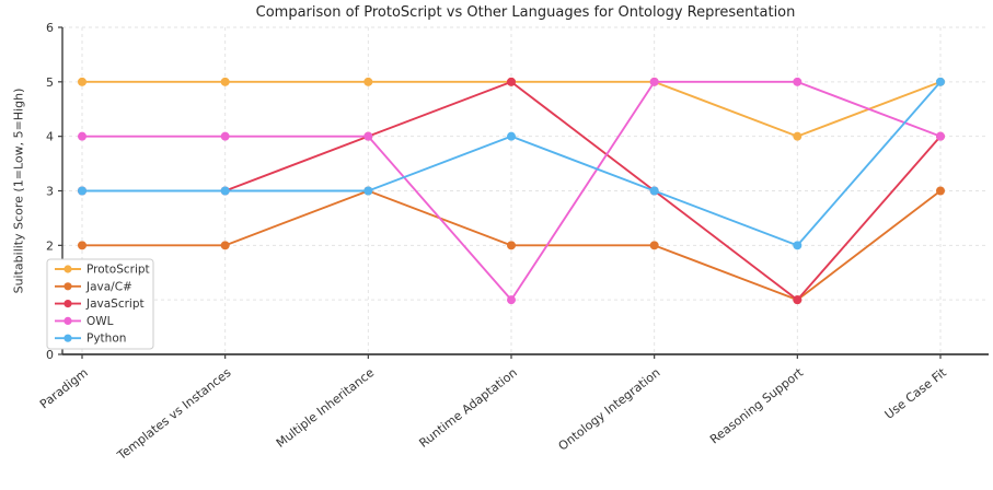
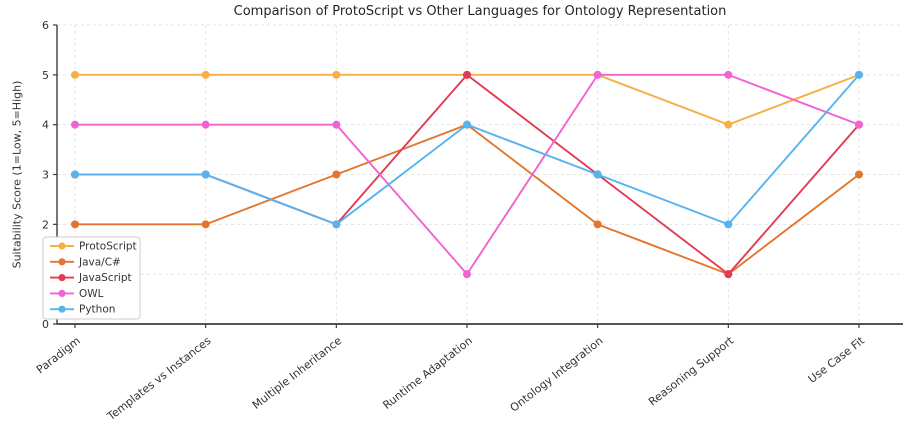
JavaScript/Multiple Inheritance: 4 -> 2
Python/Multiple Inheritance: 3 -> 2
Java/C#/Runtime Adaptation: 2 -> 4
